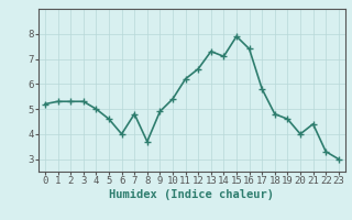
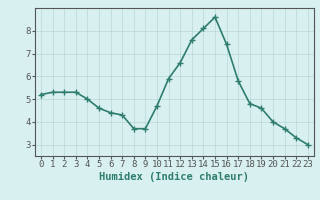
6: 4.0 -> 4.4
7: 4.8 -> 4.3
9: 4.9 -> 3.7
10: 5.4 -> 4.7
11: 6.2 -> 5.9
13: 7.3 -> 7.6
14: 7.1 -> 8.1
15: 7.9 -> 8.6
21: 4.4 -> 3.7
